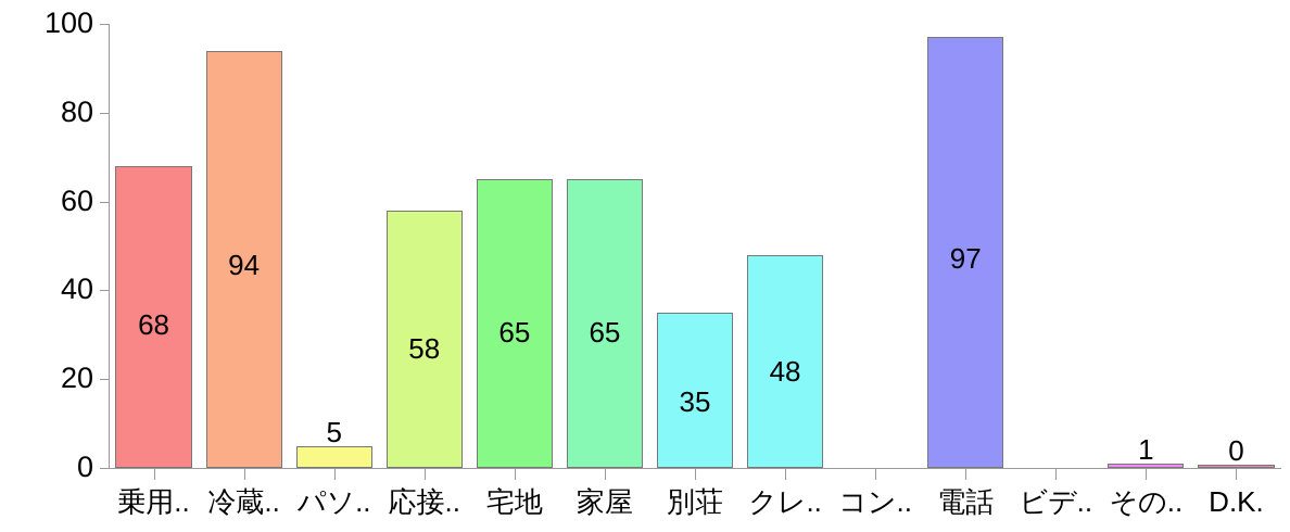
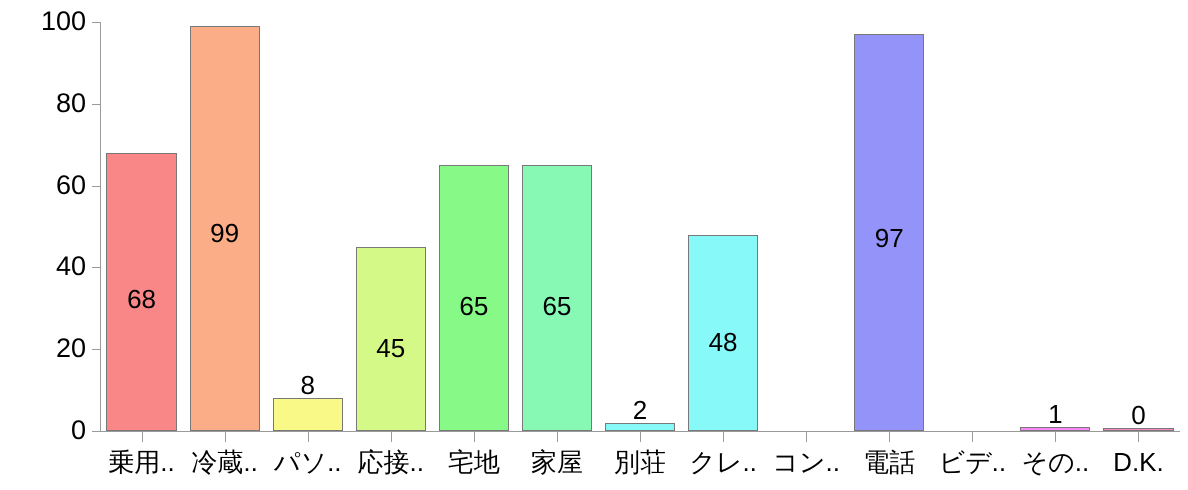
冷蔵..: 94 -> 99
パソ..: 5 -> 8
応接..: 58 -> 45
別荘: 35 -> 2
